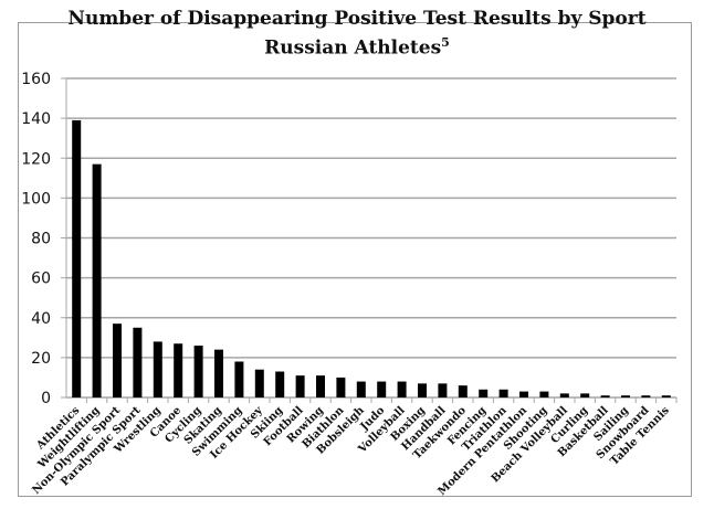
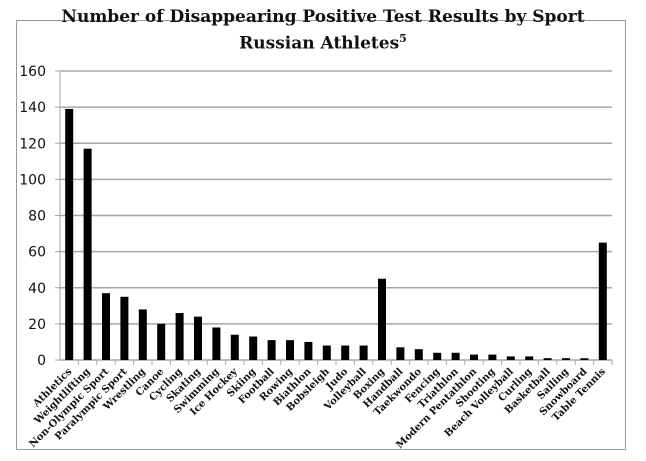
Canoe: 27 -> 20
Boxing: 7 -> 45
Table Tennis: 1 -> 65
